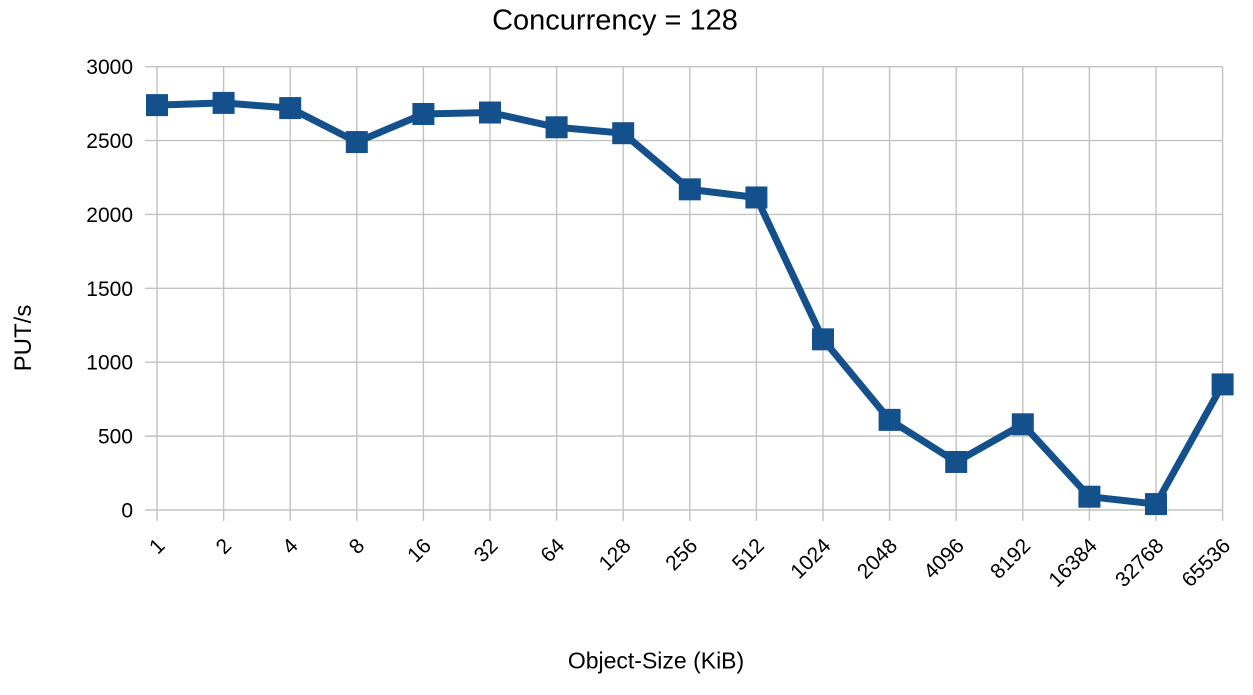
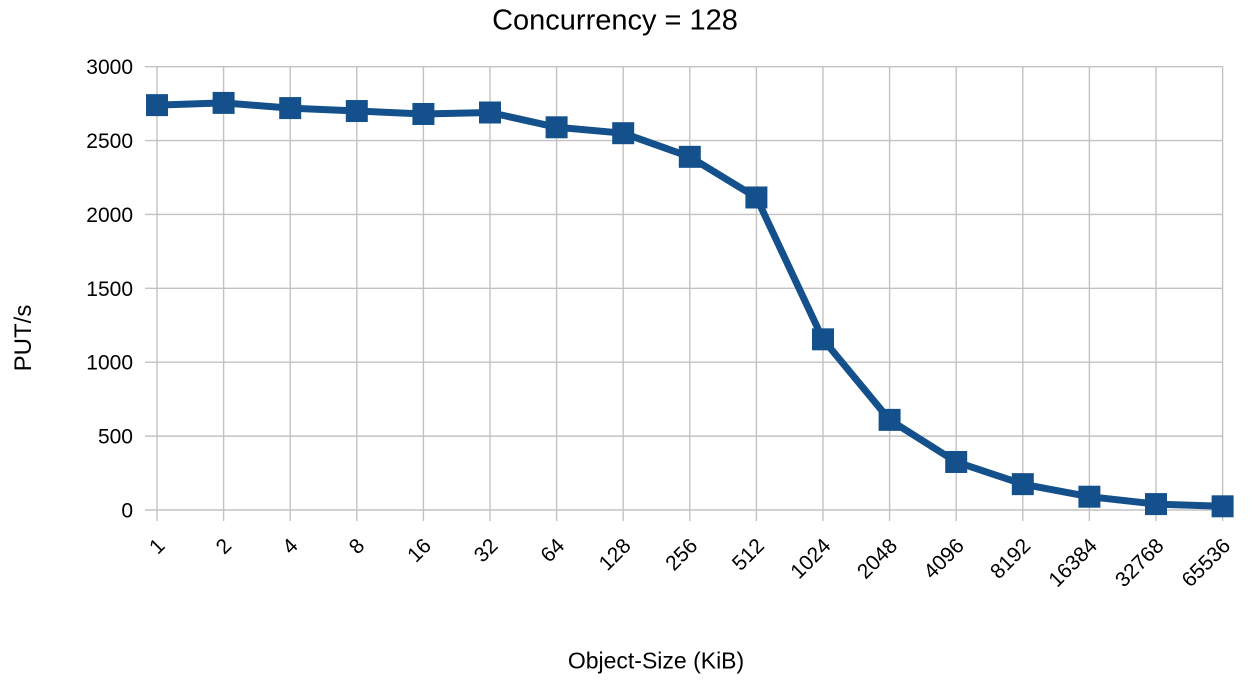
8: 2490 -> 2700
256: 2170 -> 2390
8192: 580 -> 180
65536: 850 -> 20
